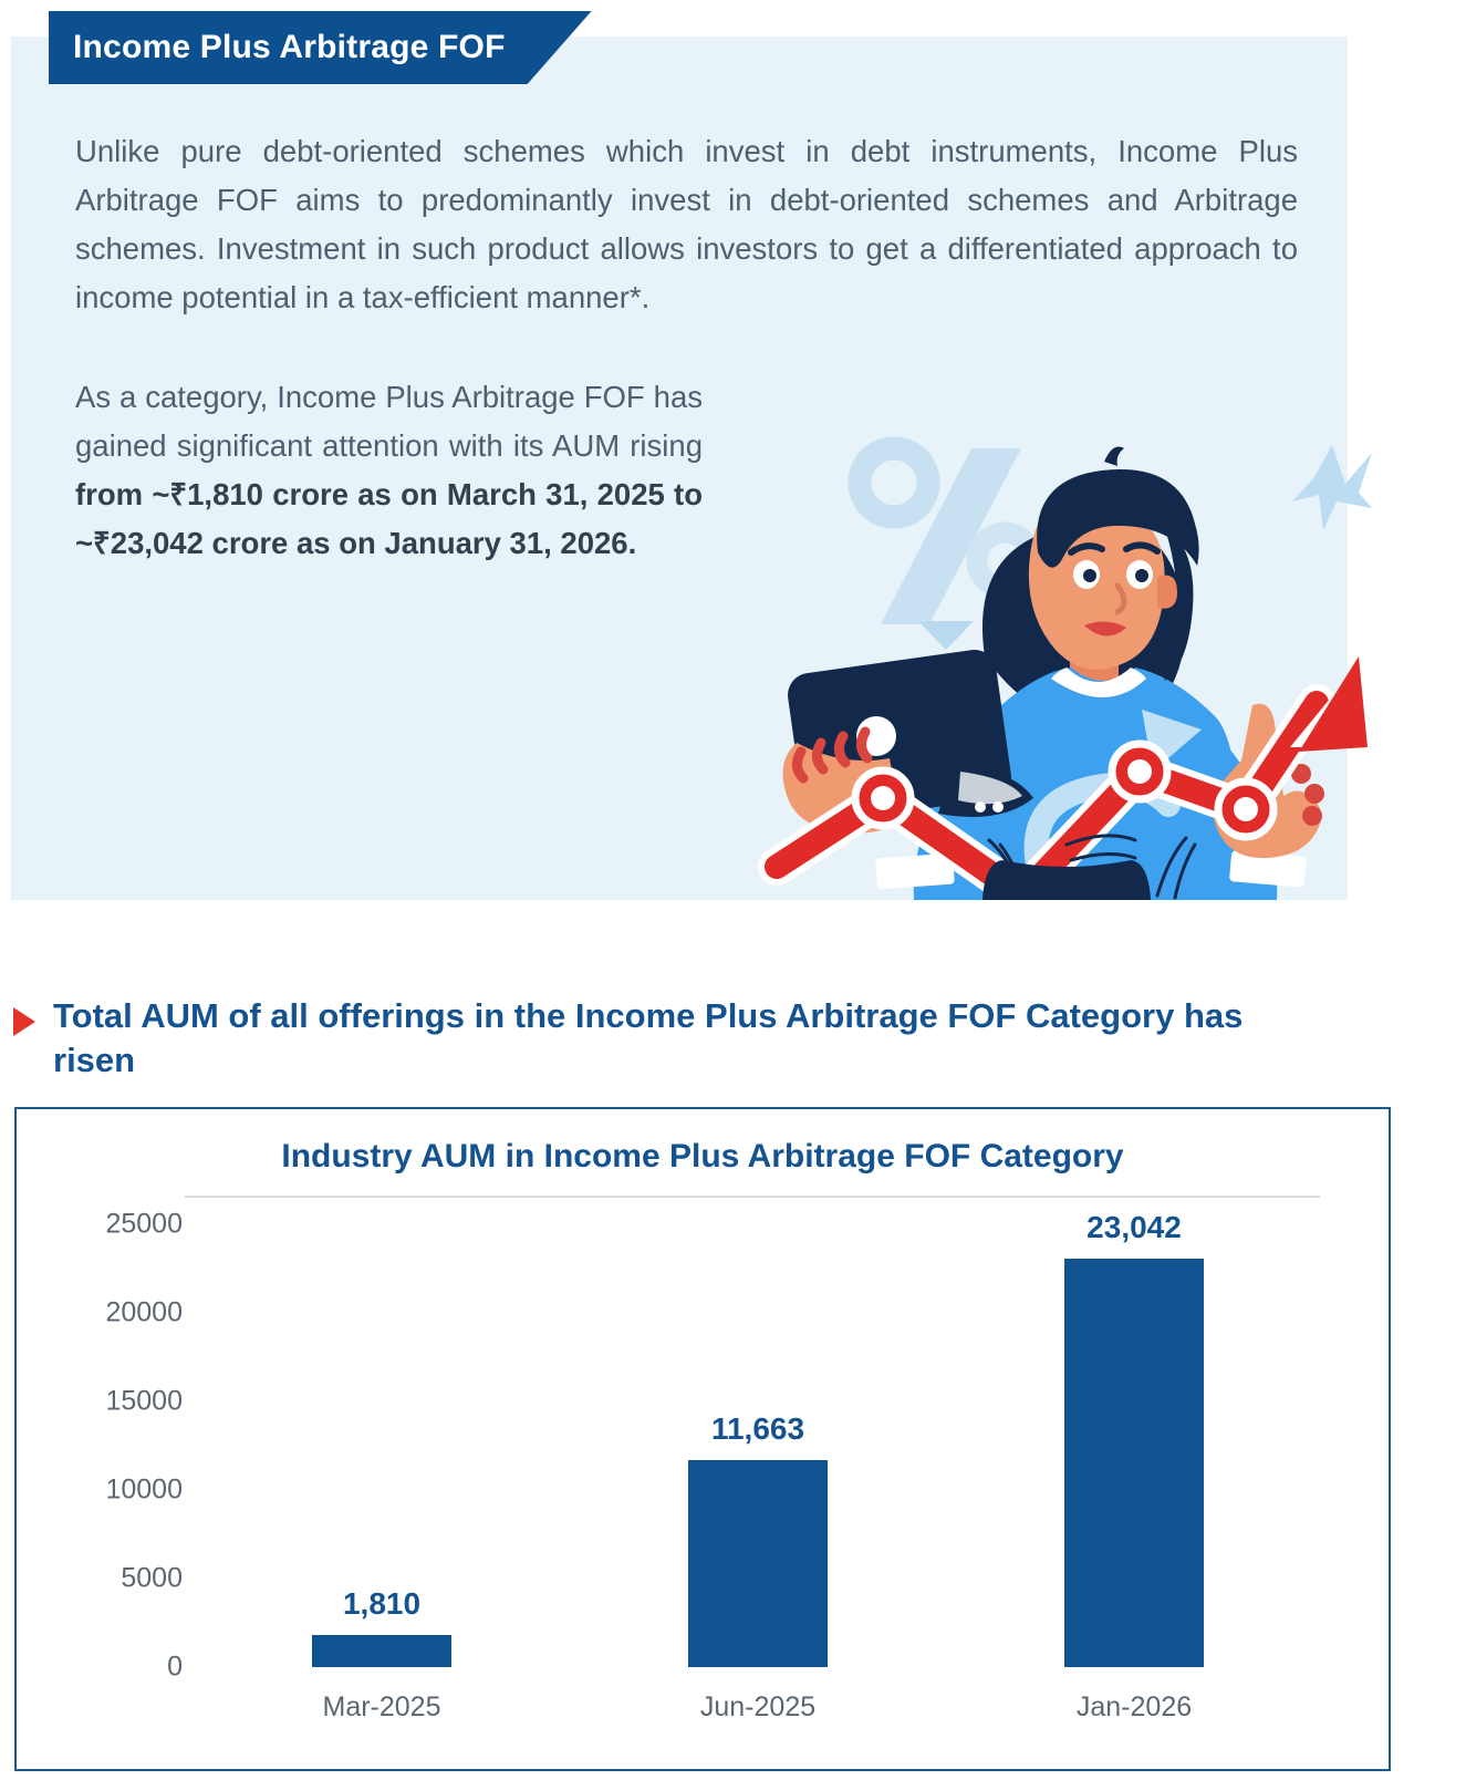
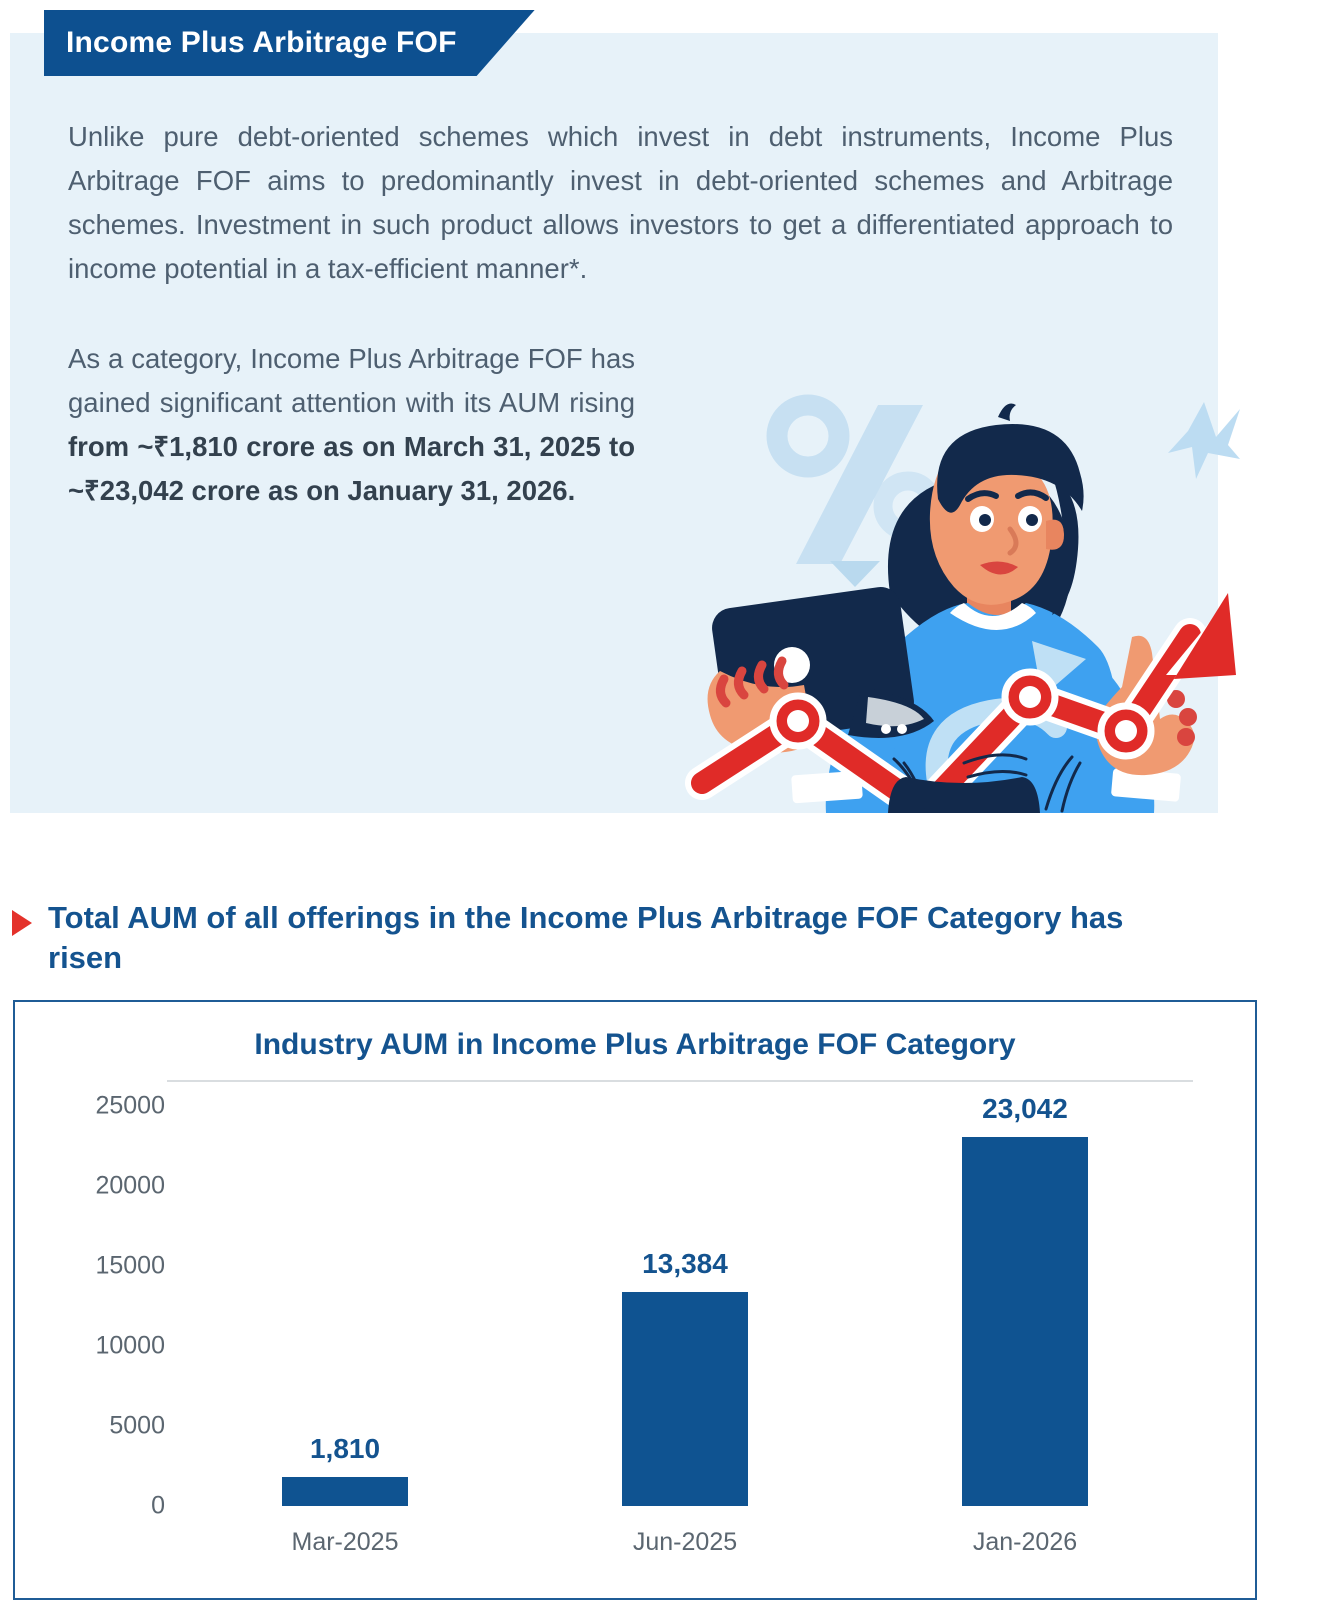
Jun-2025: 11,663 -> 13,384
